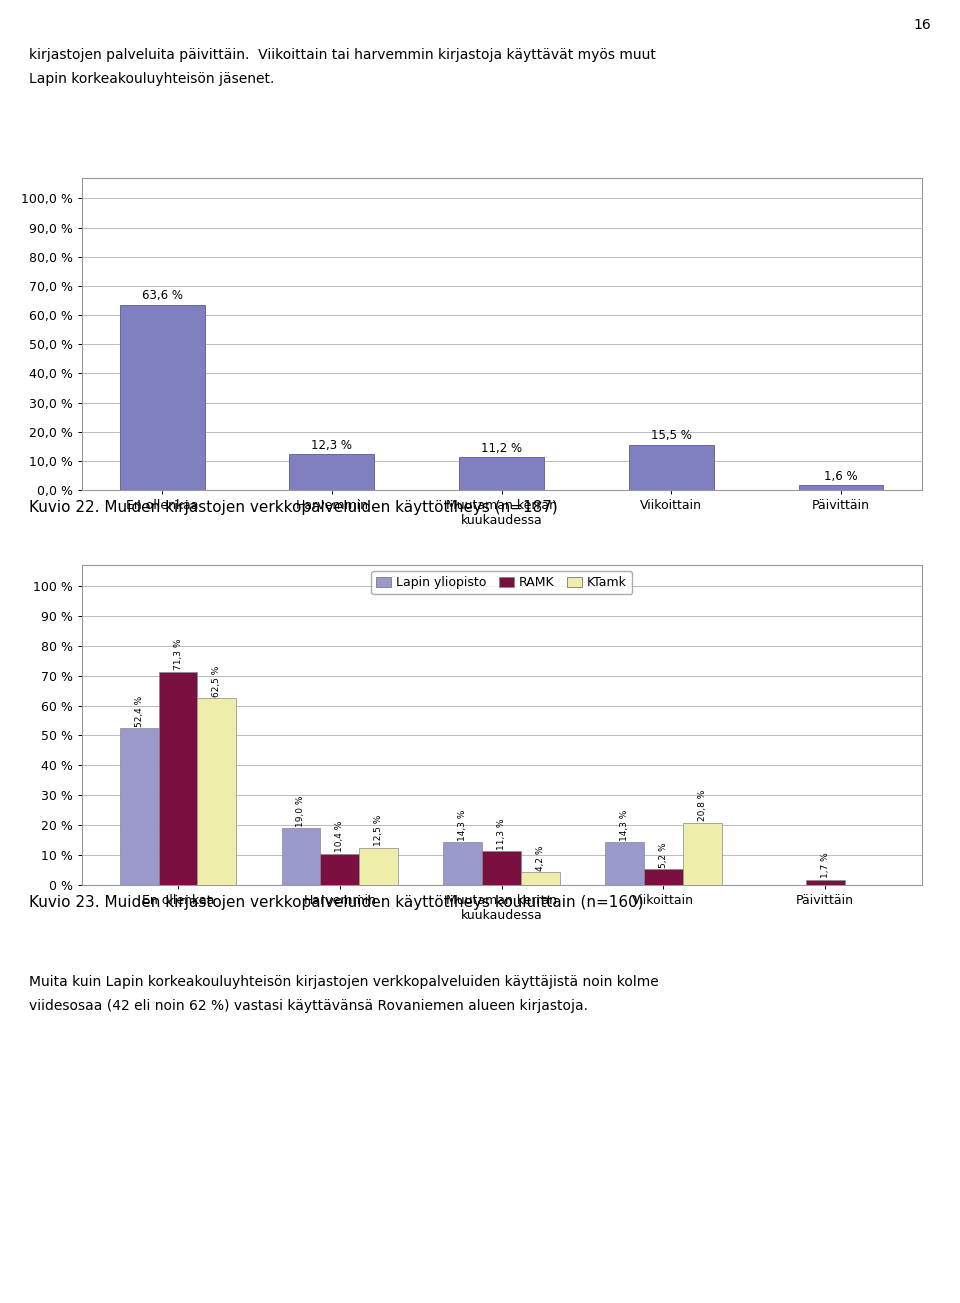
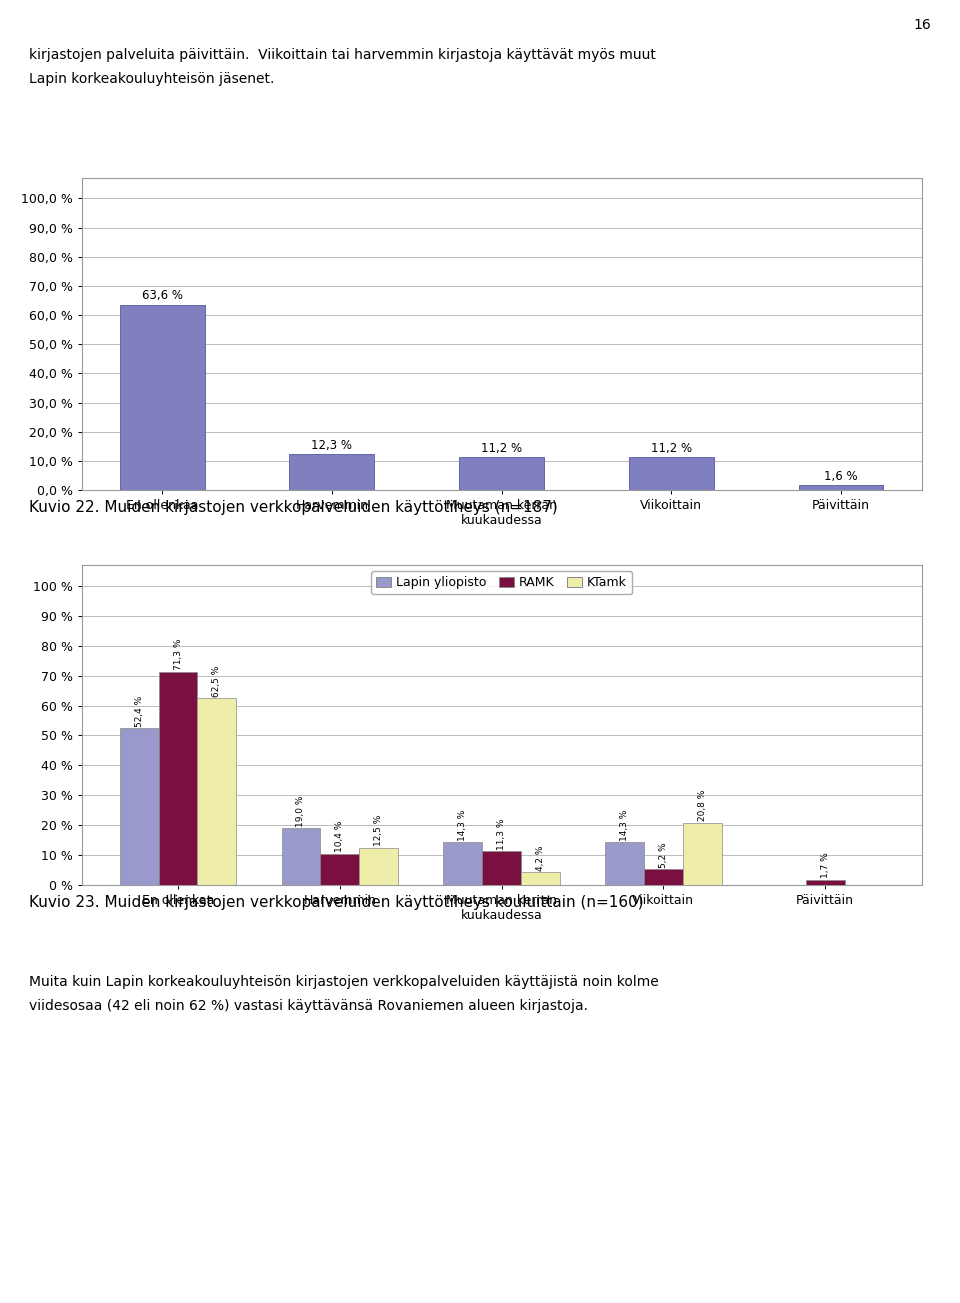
Viikoittain: 15,5 -> 11,2
